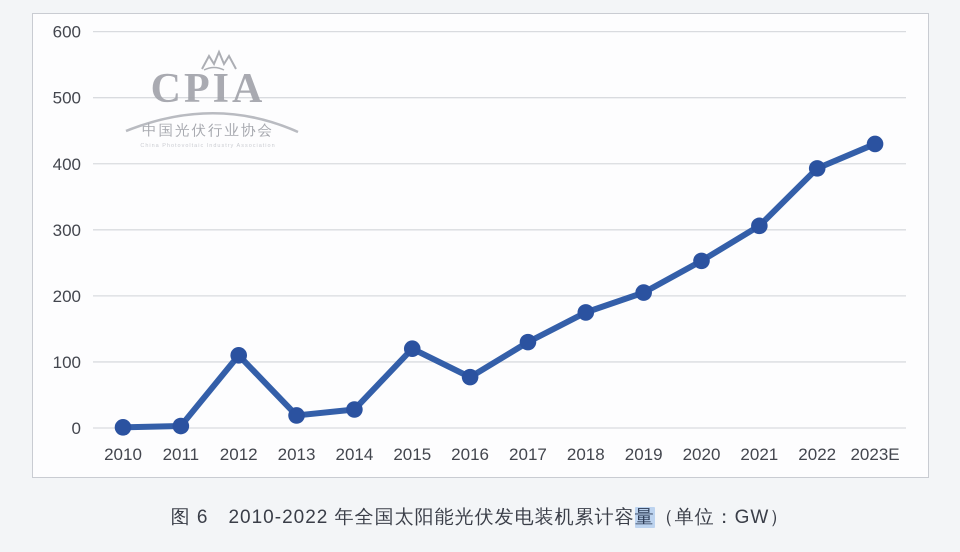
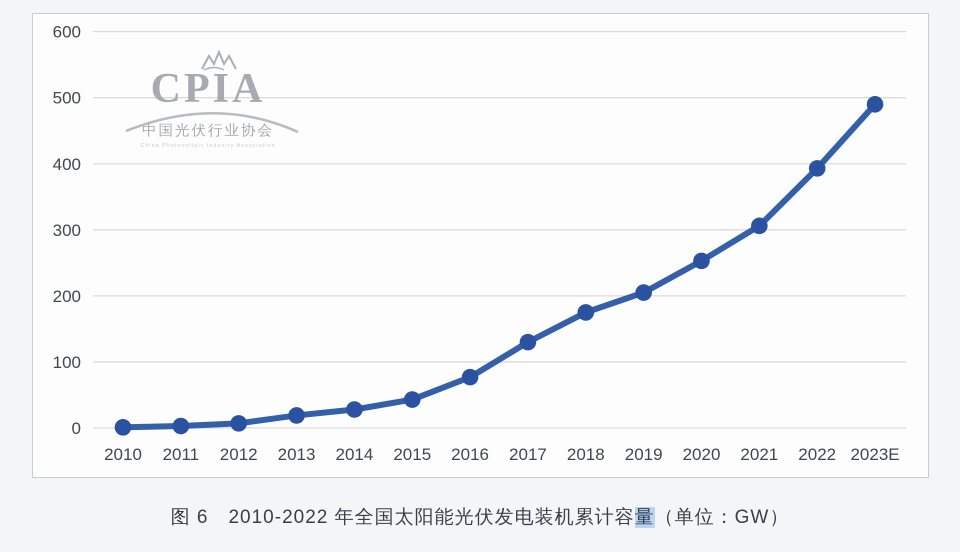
2012: 110 -> 10
2015: 120 -> 40
2023E: 430 -> 490
